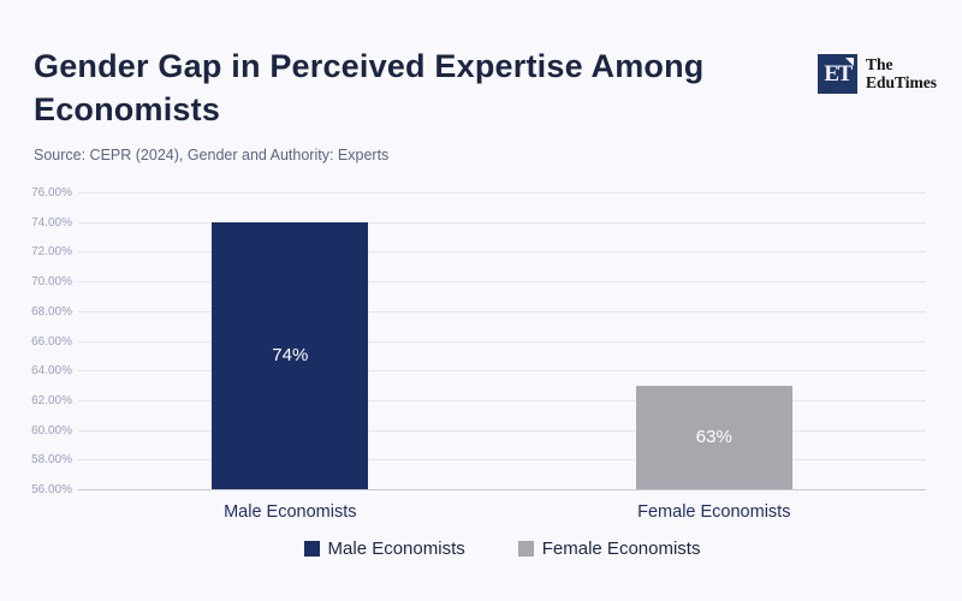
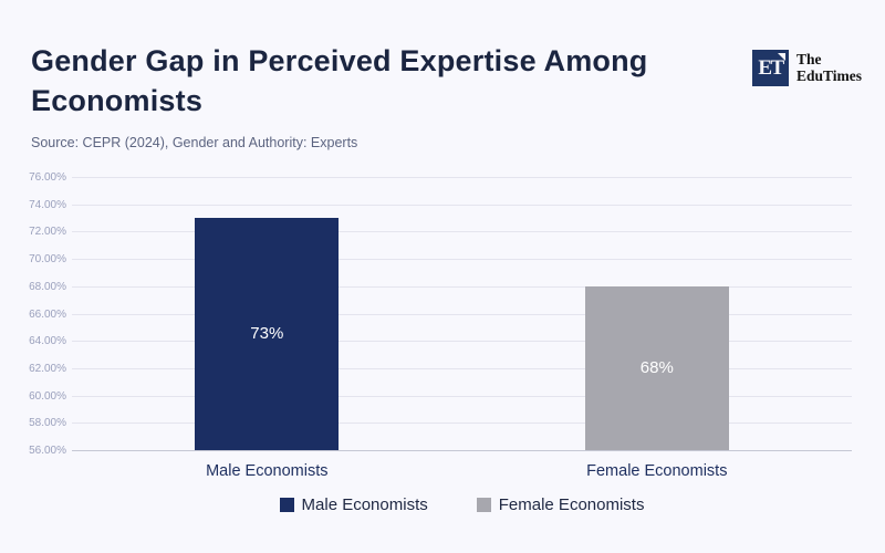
Male Economists: 74% -> 73%
Female Economists: 63% -> 68%
